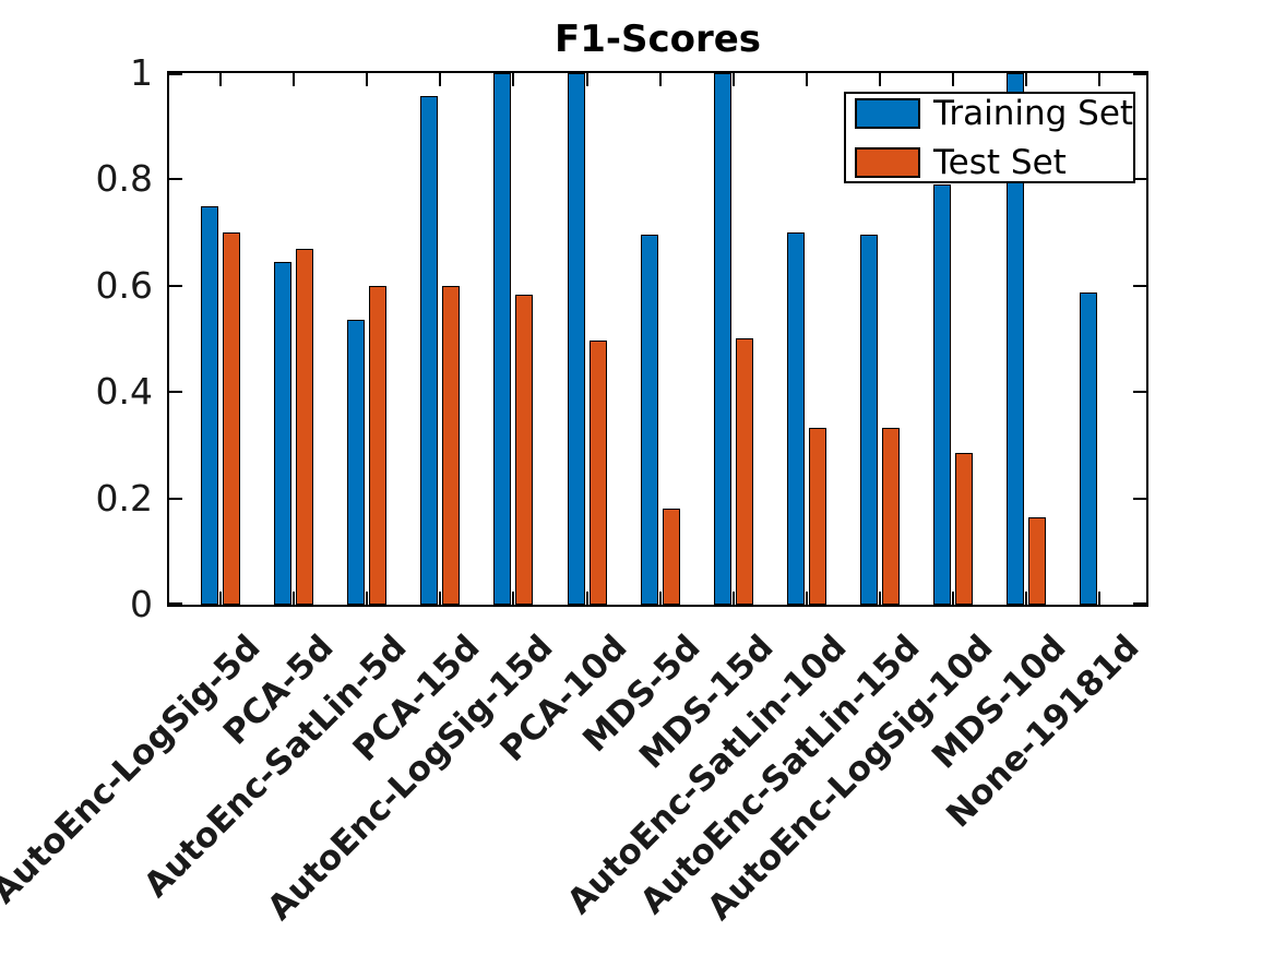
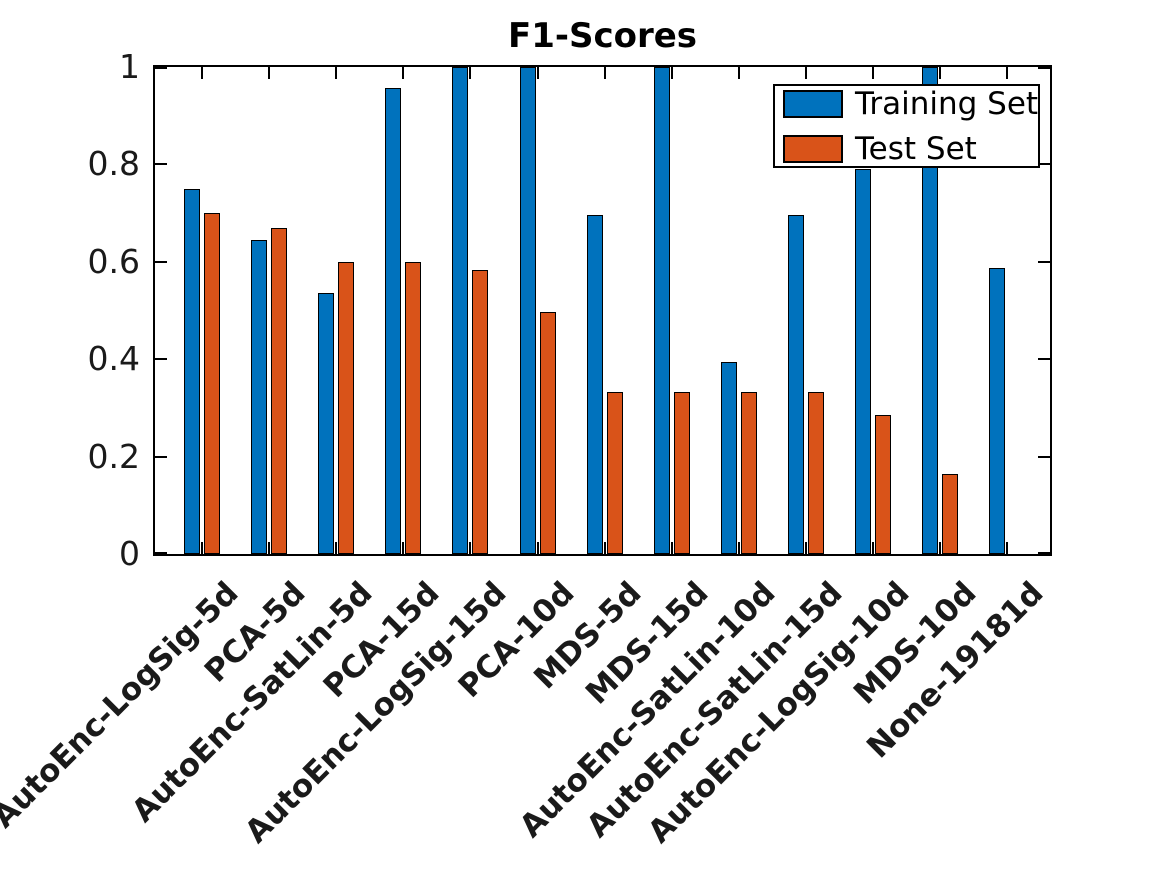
Test Set/MDS-5d: 0.18 -> 0.33
Test Set/MDS-15d: 0.50 -> 0.33
Training Set/AutoEnc-SatLin-10d: 0.70 -> 0.39
